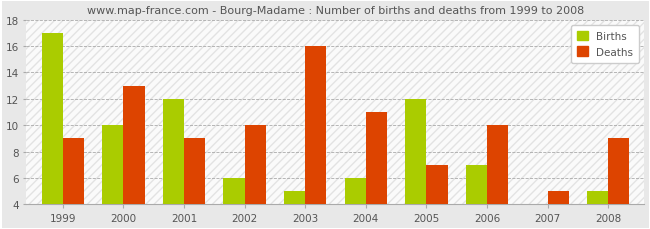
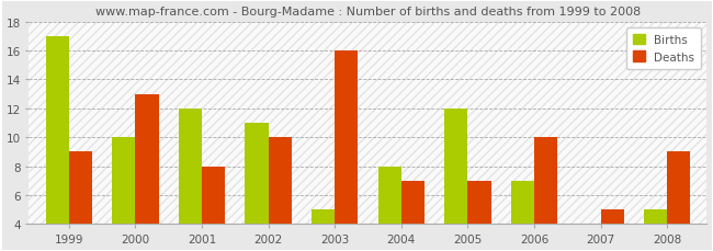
Deaths/2001: 9 -> 8
Births/2002: 6 -> 11
Births/2004: 6 -> 8
Deaths/2004: 11 -> 7
